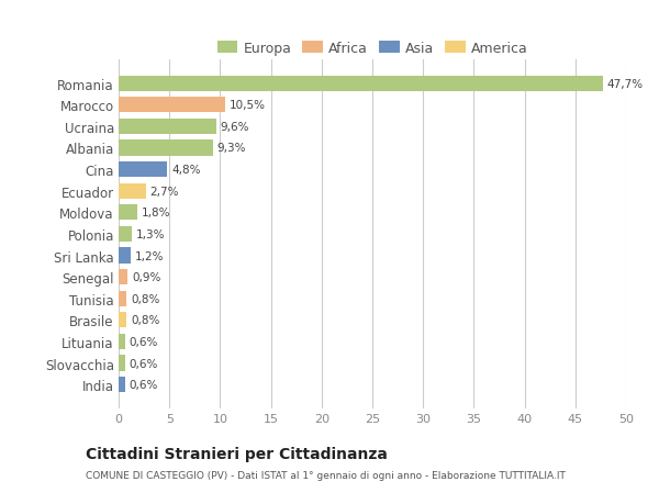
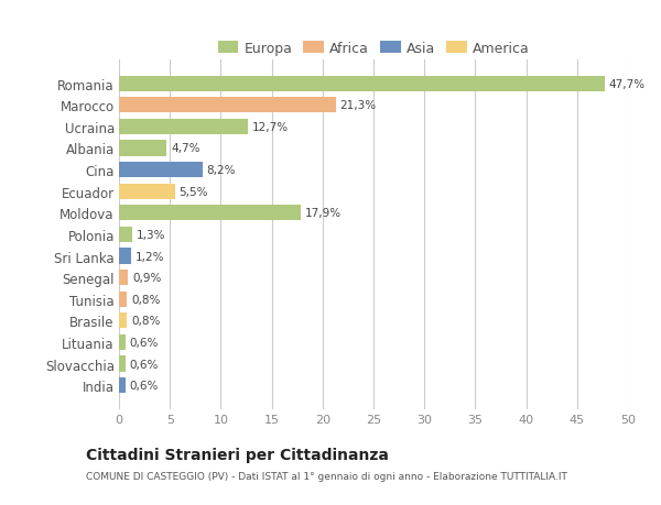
Marocco: 10,5% -> 21,3%
Ucraina: 9,6% -> 12,7%
Albania: 9,3% -> 4,7%
Cina: 4,8% -> 8,2%
Ecuador: 2,7% -> 5,5%
Moldova: 1,8% -> 17,9%
